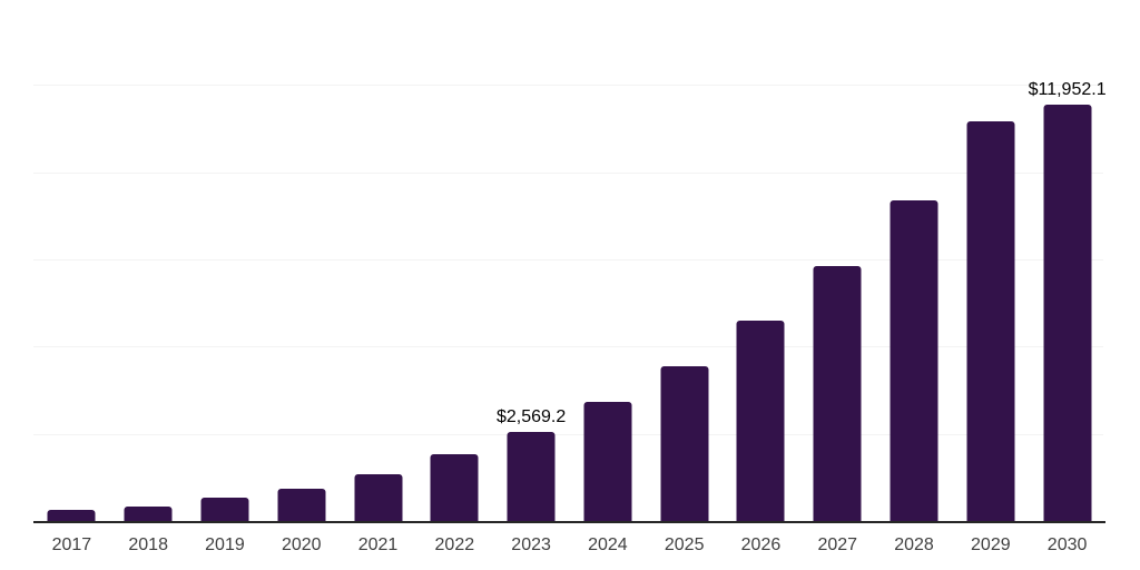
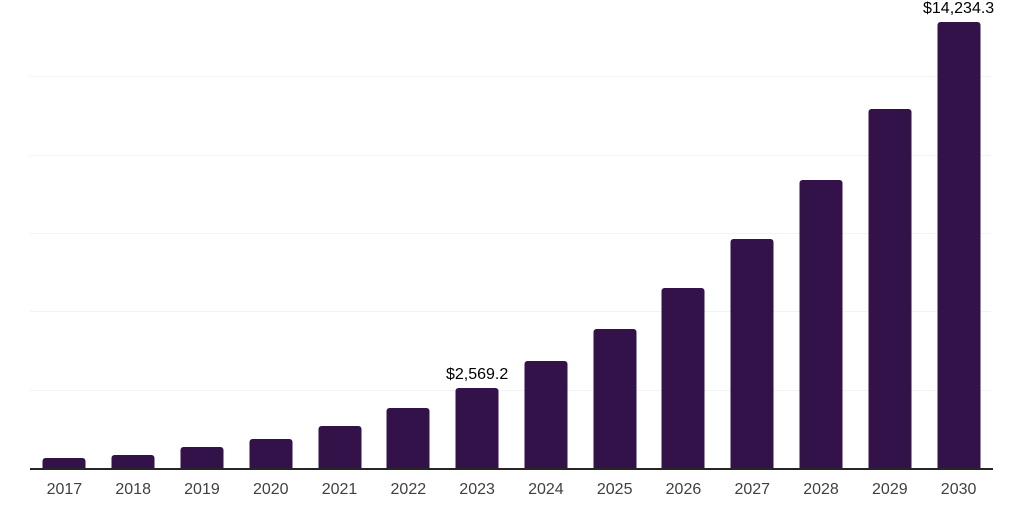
2030: $11,952.1 -> $14,234.3
